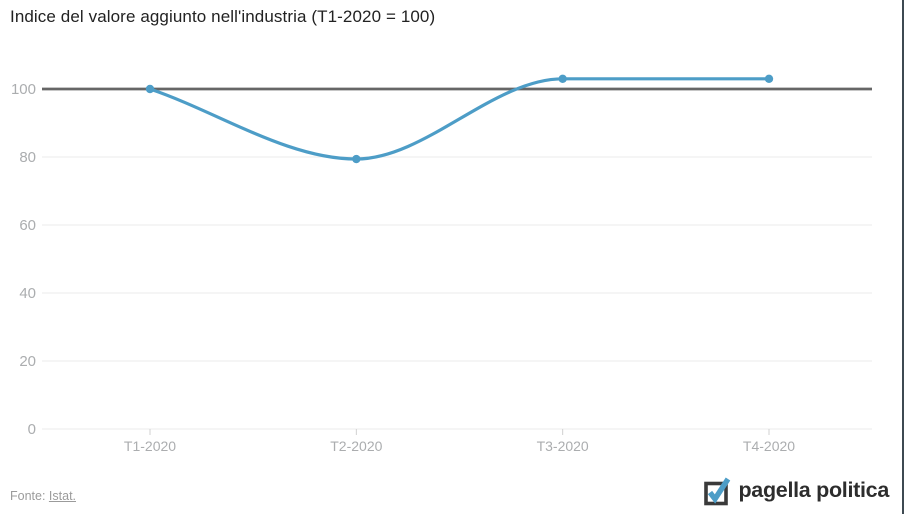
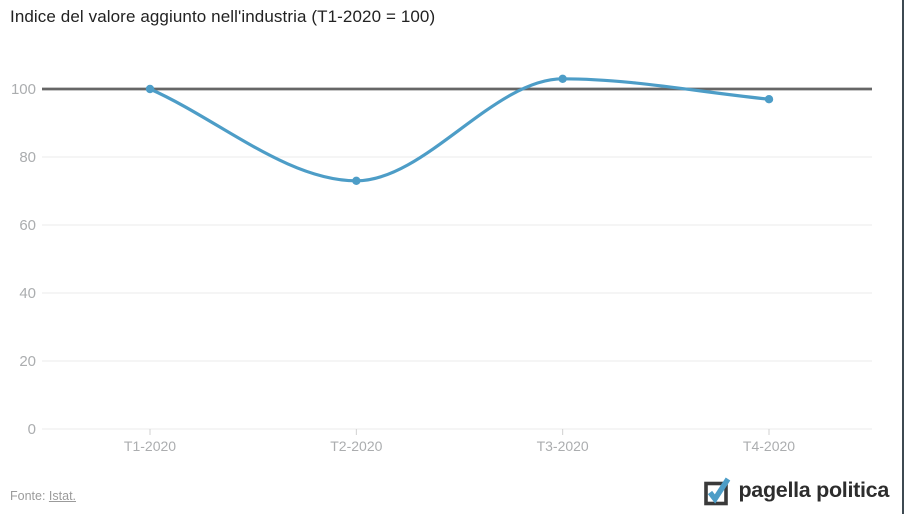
T2-2020: 79 -> 73
T4-2020: 103 -> 97
